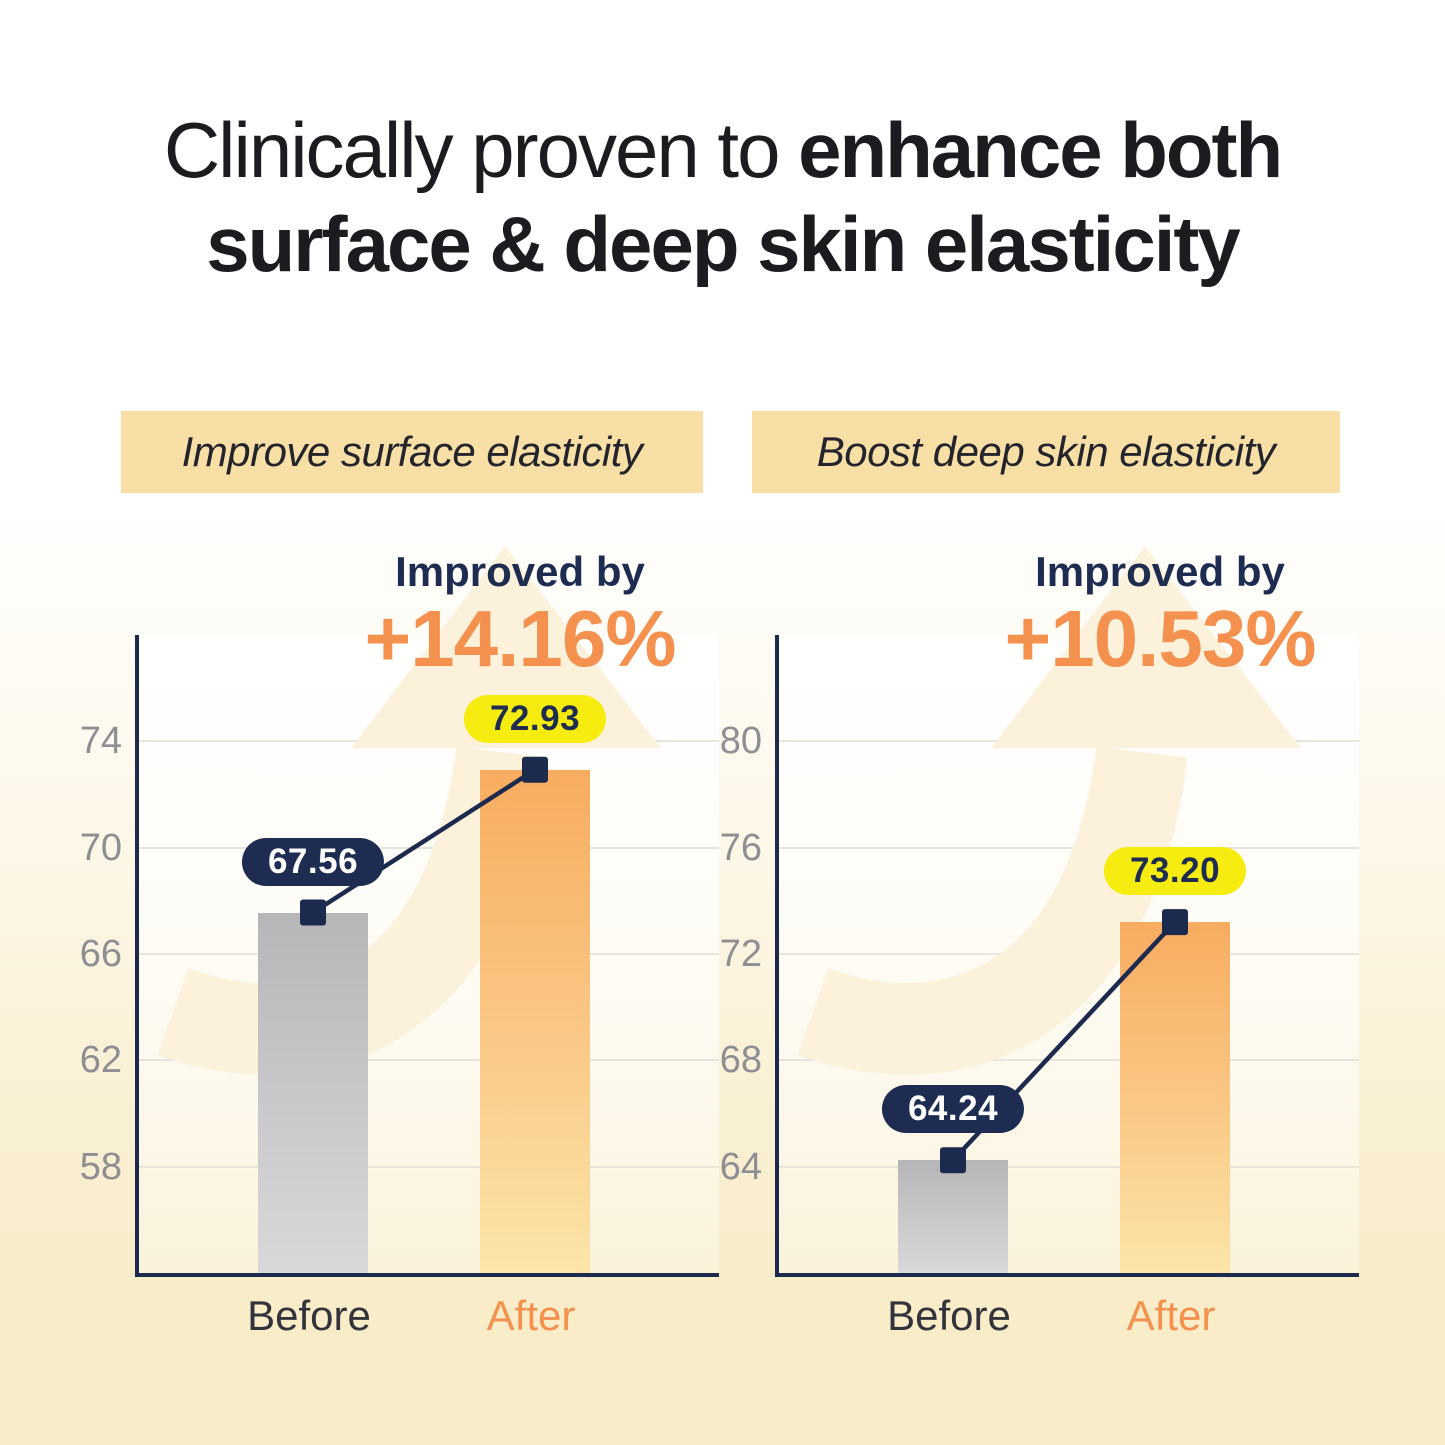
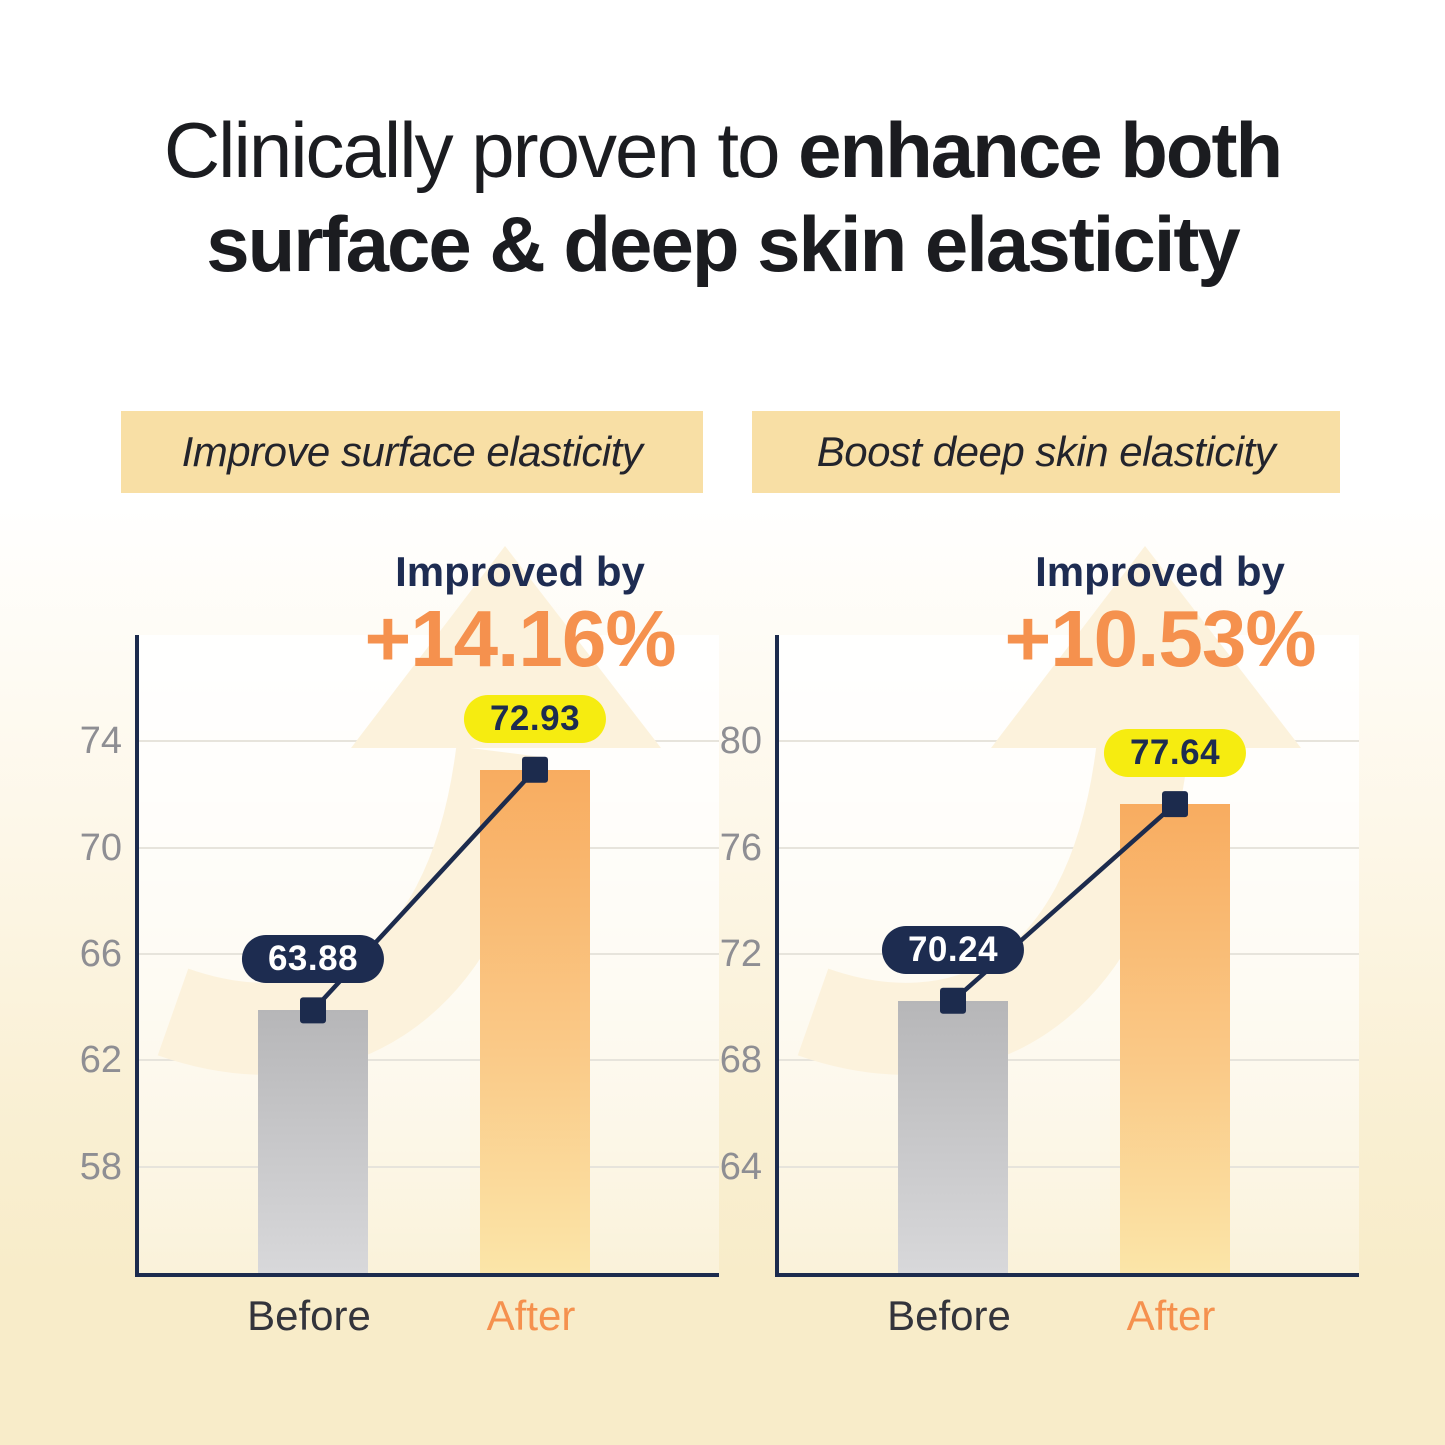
Improve surface elasticity/Before: 67.56 -> 63.88
Boost deep skin elasticity/Before: 64.24 -> 70.24
Boost deep skin elasticity/After: 73.20 -> 77.64
